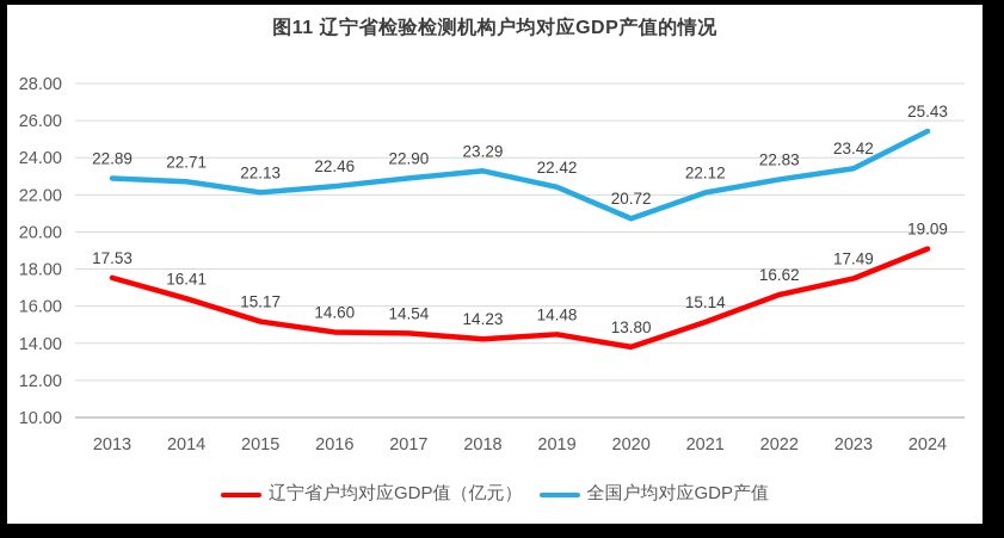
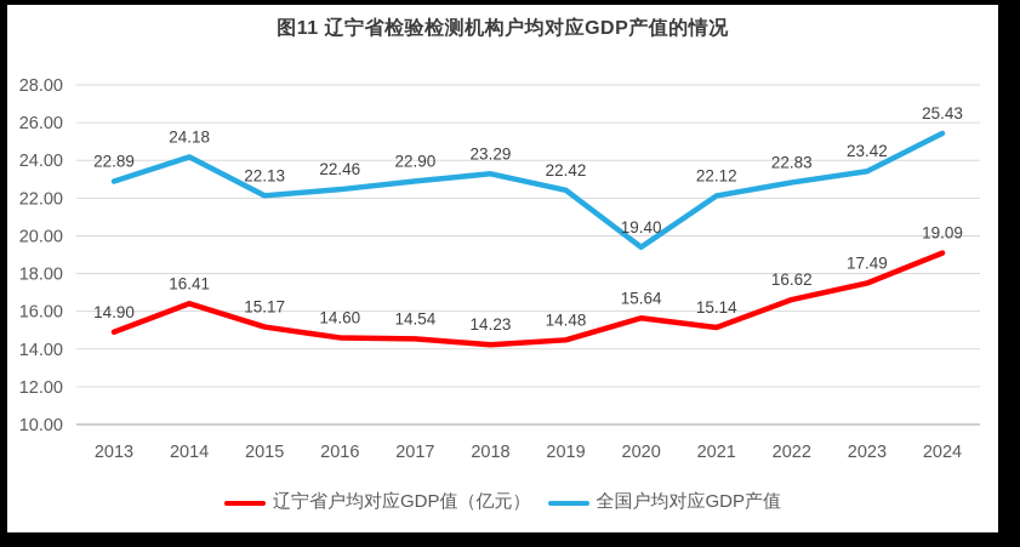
辽宁省户均对应GDP值（亿元）/2013: 17.53 -> 14.90
全国户均对应GDP产值/2014: 22.71 -> 24.18
辽宁省户均对应GDP值（亿元）/2020: 13.80 -> 15.64
全国户均对应GDP产值/2020: 20.72 -> 19.40
